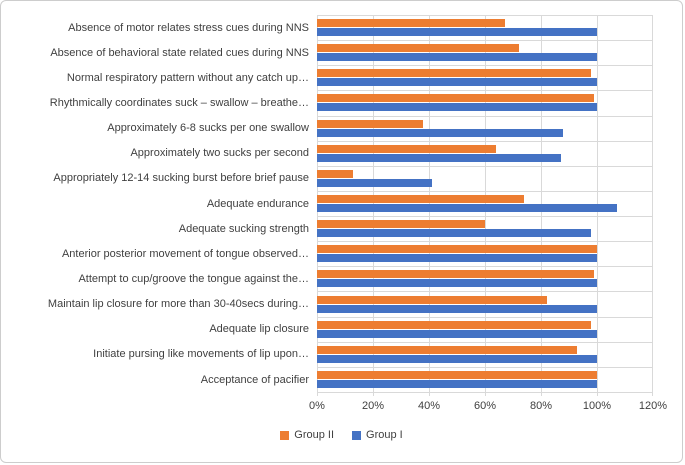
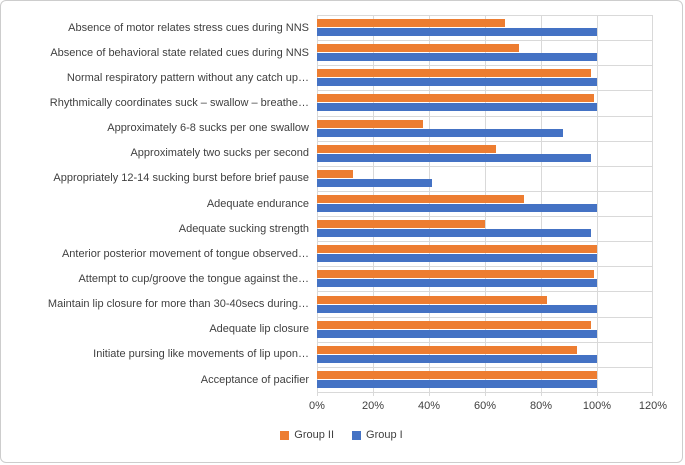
Group I/Approximately two sucks per second: 87% -> 98%
Group I/Adequate endurance: 107% -> 100%
